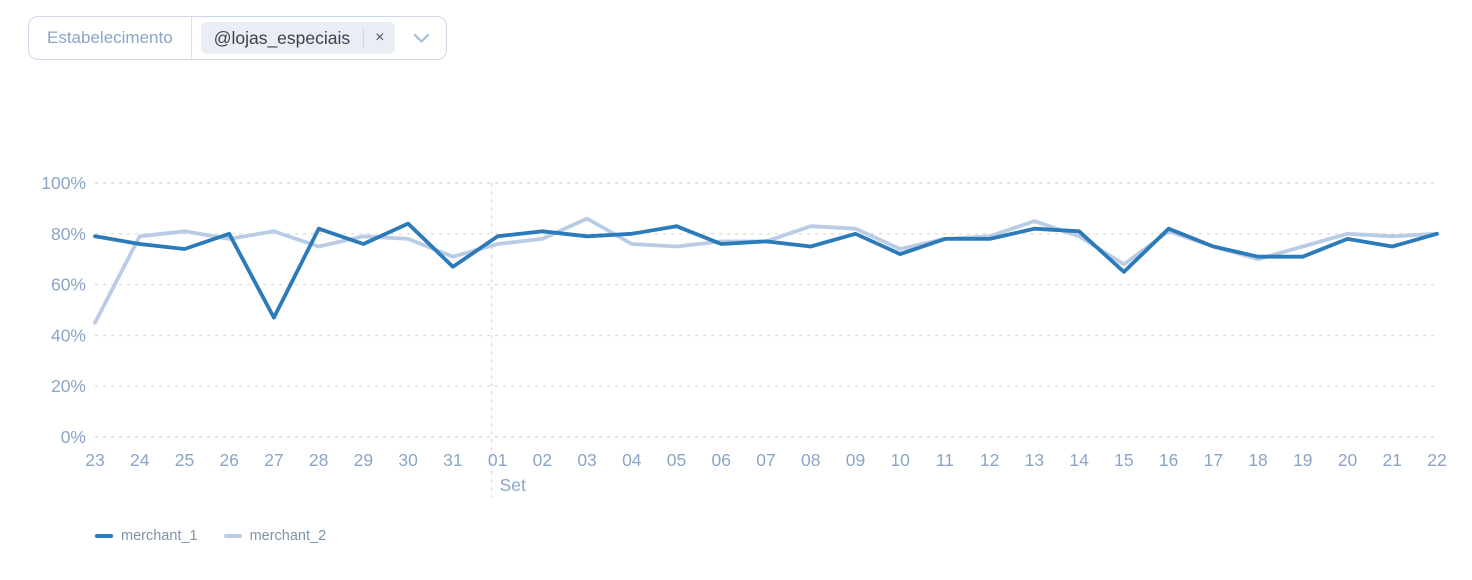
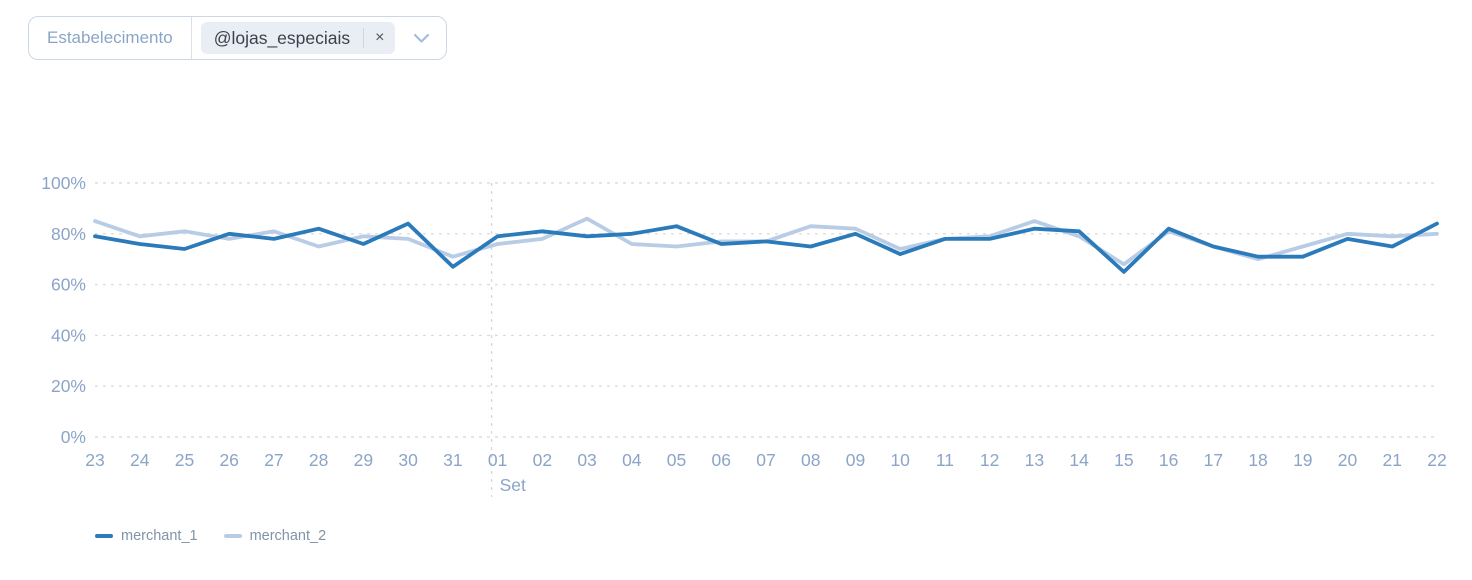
merchant_2/23: 45% -> 85%
merchant_1/27: 47% -> 78%
merchant_1/22: 80% -> 84%
